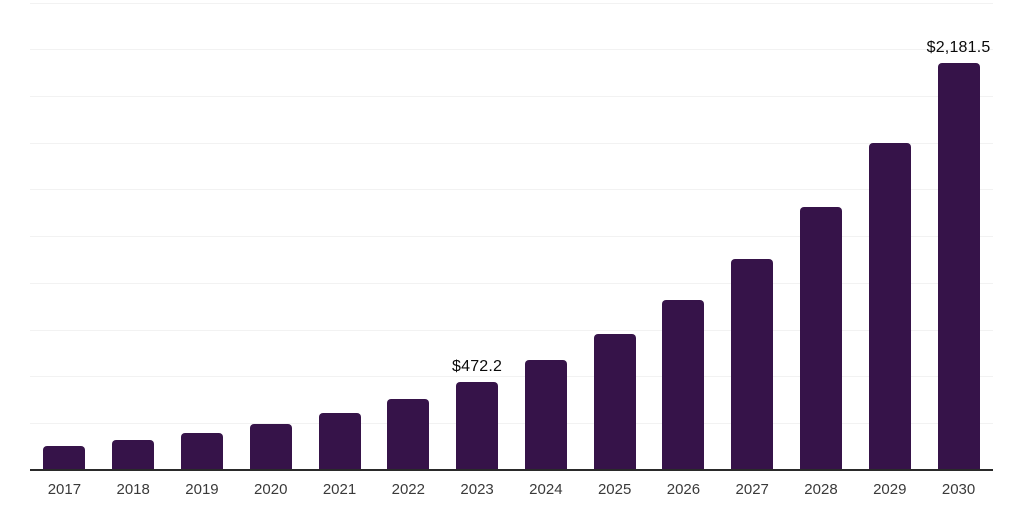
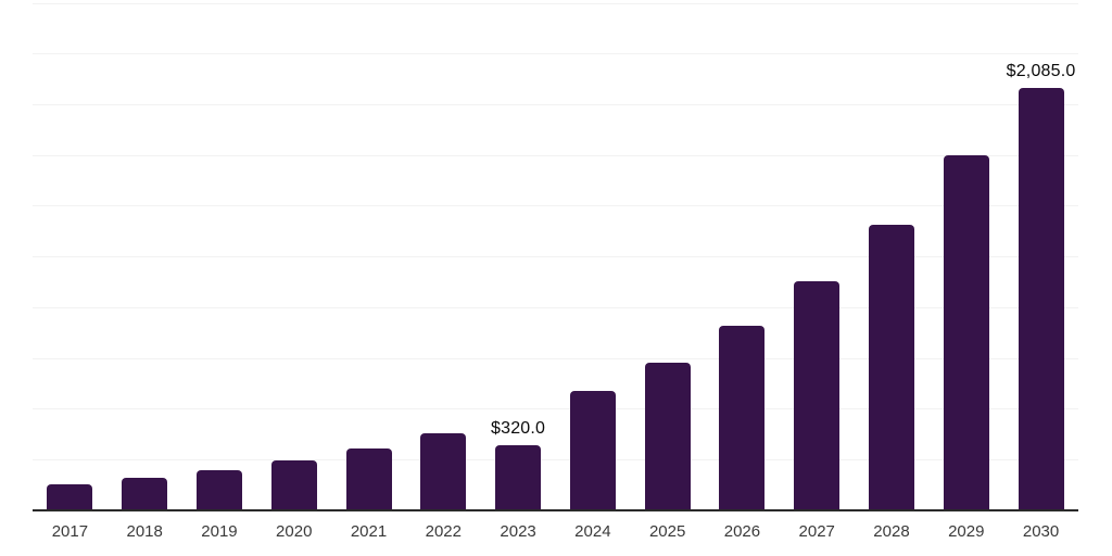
2023: $472.2 -> $320.0
2030: $2,181.5 -> $2,085.0
